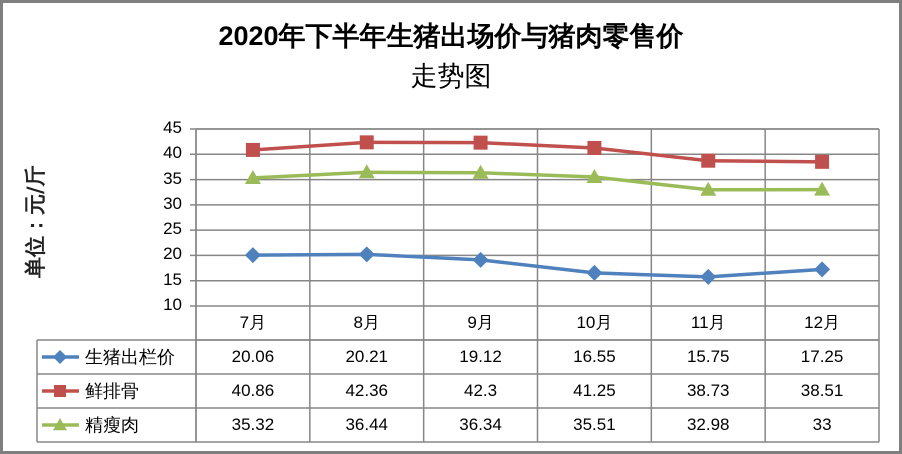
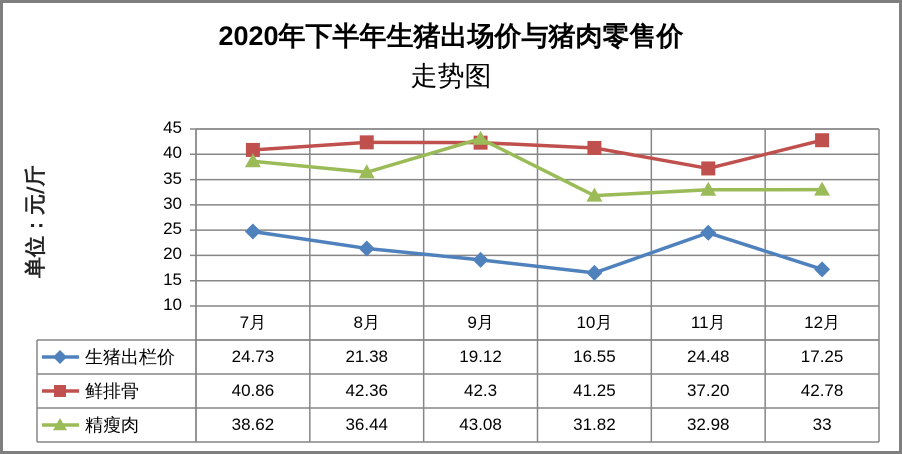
生猪出栏价/7月: 20.06 -> 24.73
精瘦肉/7月: 35.32 -> 38.62
生猪出栏价/8月: 20.21 -> 21.38
精瘦肉/9月: 36.34 -> 43.08
精瘦肉/10月: 35.51 -> 31.82
生猪出栏价/11月: 15.75 -> 24.48
鲜排骨/11月: 38.73 -> 37.20
鲜排骨/12月: 38.51 -> 42.78
